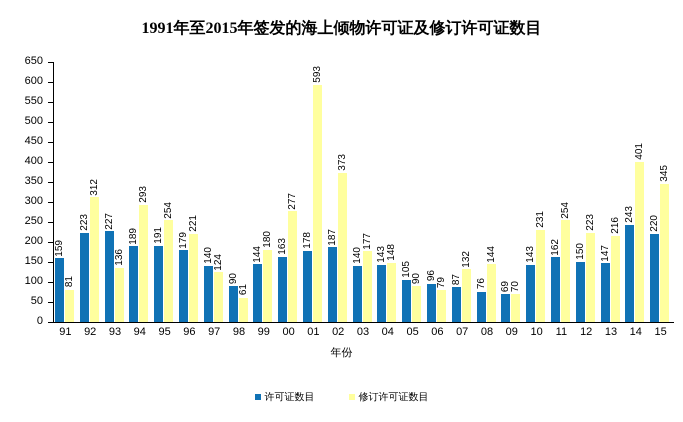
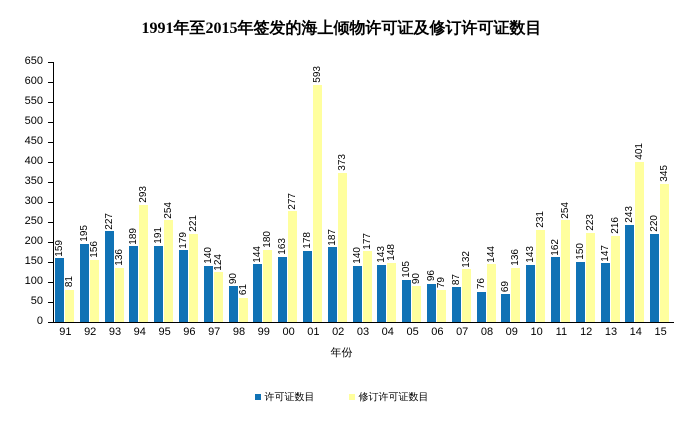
许可证数目/92: 223 -> 195
修订许可证数目/92: 312 -> 156
修订许可证数目/09: 70 -> 136
